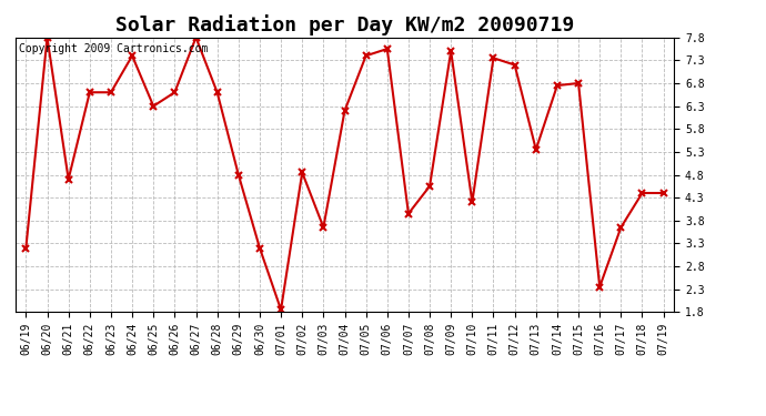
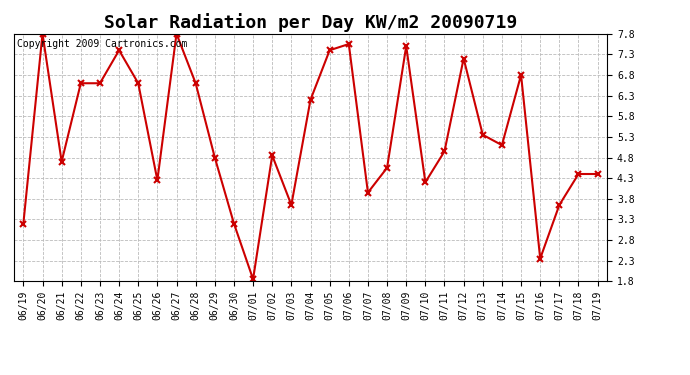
06/25: 6.30 -> 6.60
06/26: 6.60 -> 4.25
07/11: 7.35 -> 4.95
07/14: 6.75 -> 5.10
